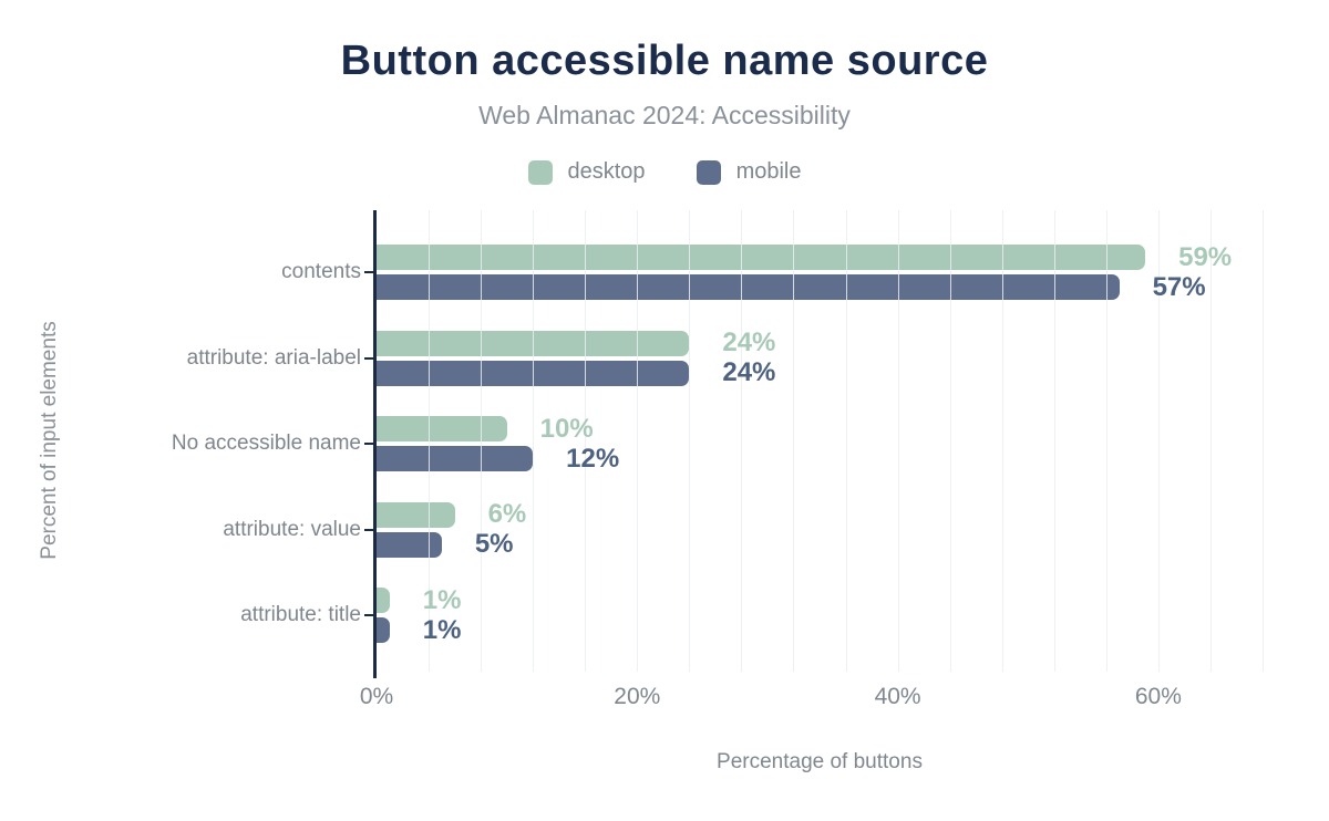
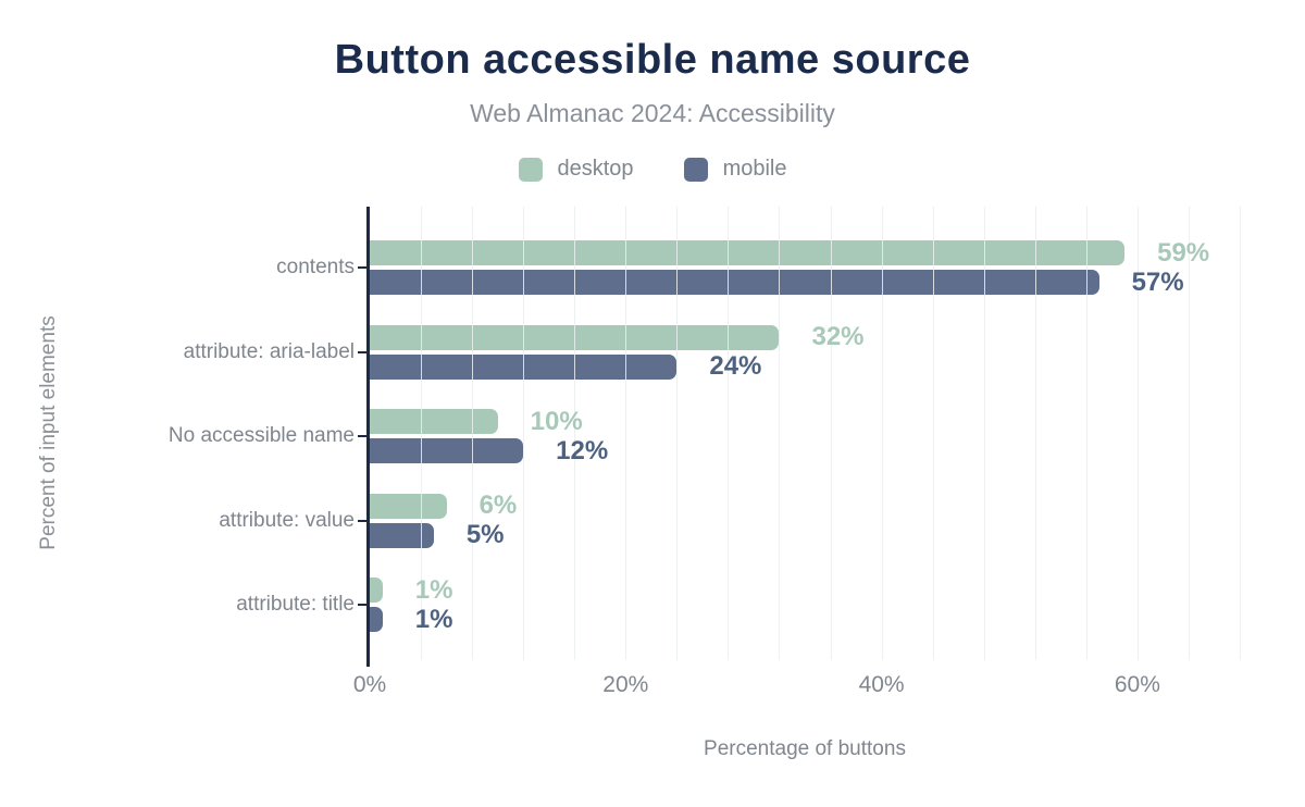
desktop/attribute: aria-label: 24% -> 32%
